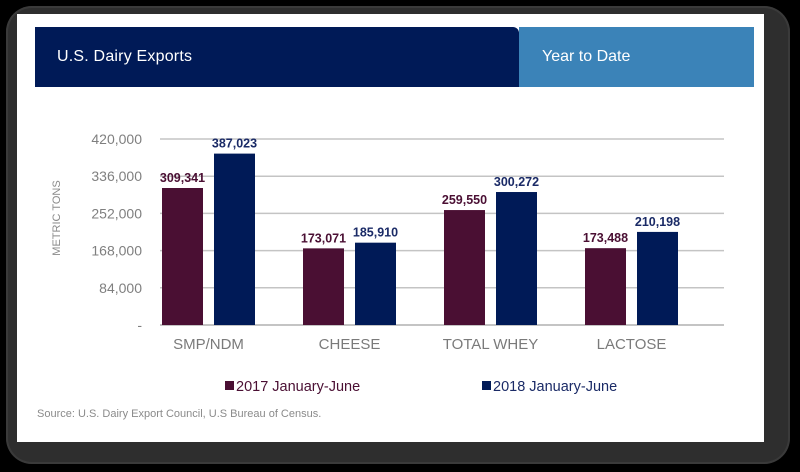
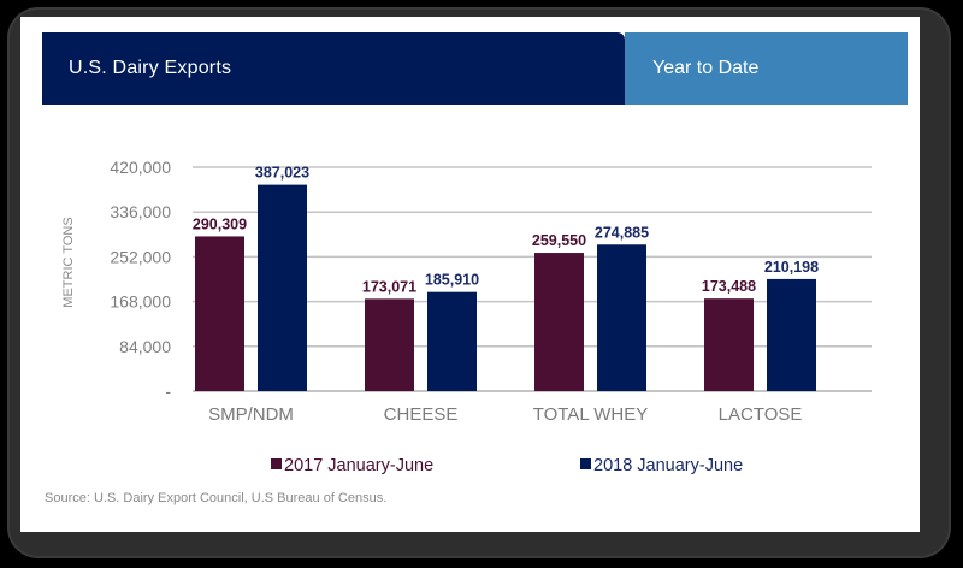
2017 January-June/SMP/NDM: 309,341 -> 290,309
2018 January-June/TOTAL WHEY: 300,272 -> 274,885
